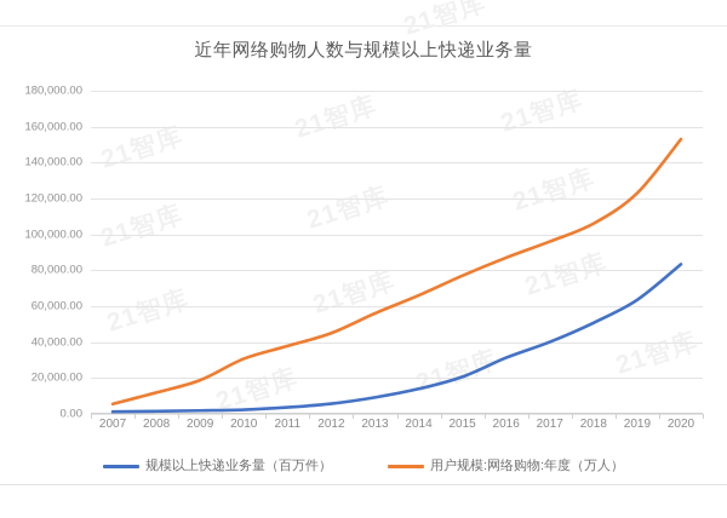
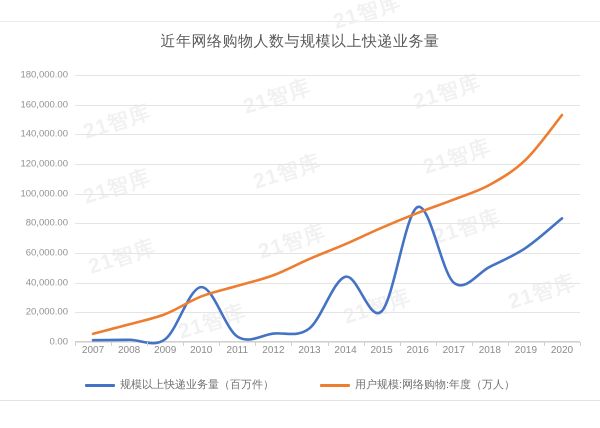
规模以上快递业务量（百万件）/2010: 2000 -> 37000
规模以上快递业务量（百万件）/2014: 14000 -> 44000
规模以上快递业务量（百万件）/2016: 31000 -> 91000
